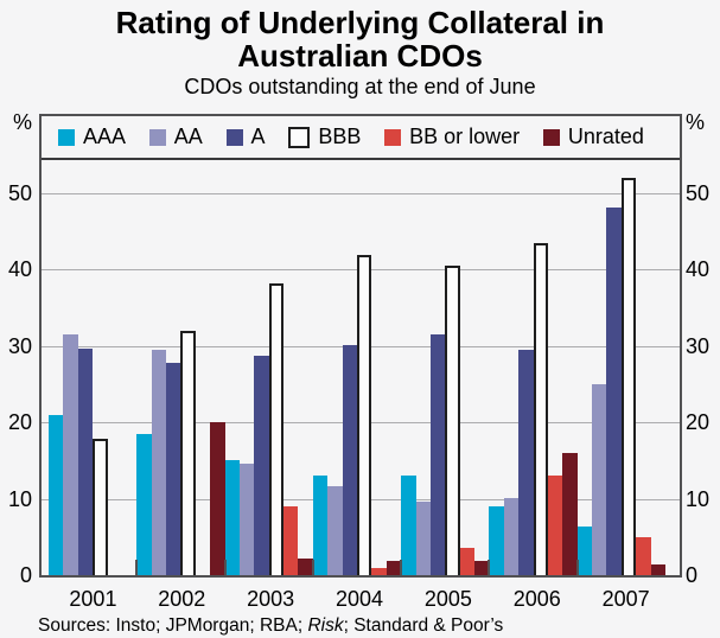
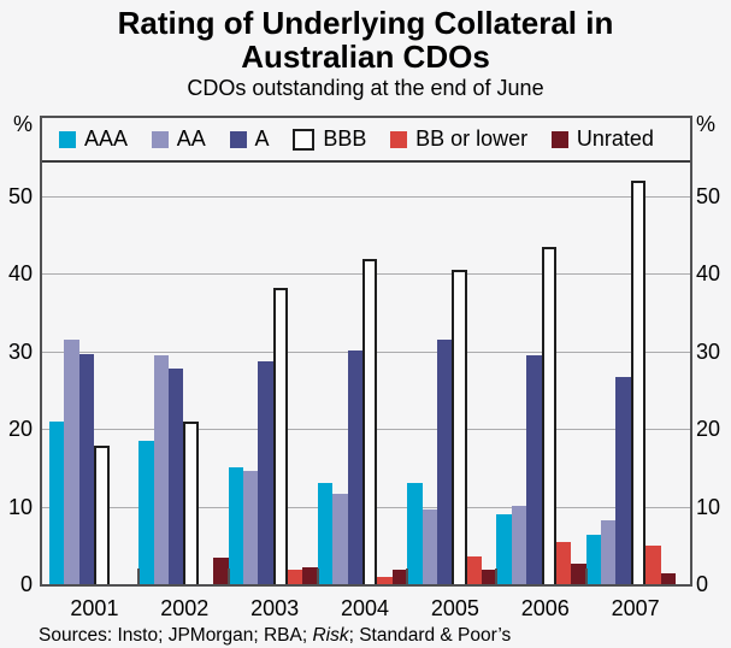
BBB/2002: 32 -> 21
Unrated/2002: 20 -> 3
BB or lower/2003: 9 -> 2
BB or lower/2006: 13 -> 5
Unrated/2006: 16 -> 3
AA/2007: 25 -> 8
A/2007: 48 -> 27
